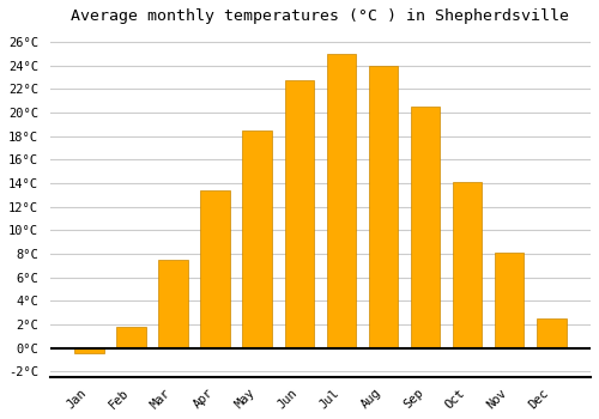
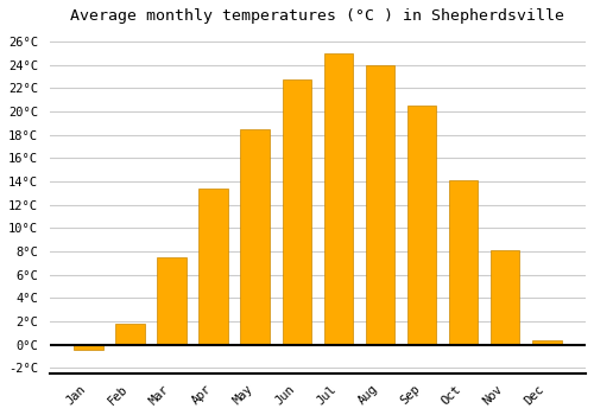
Dec: 2.5°C -> 0.4°C
